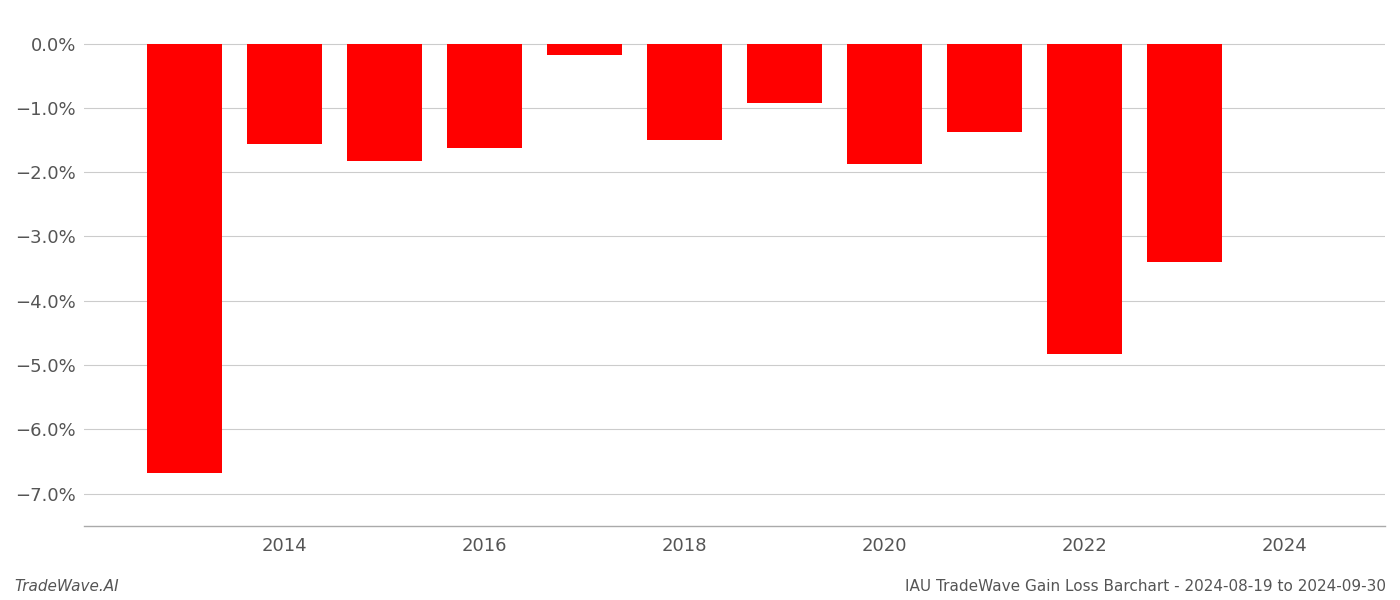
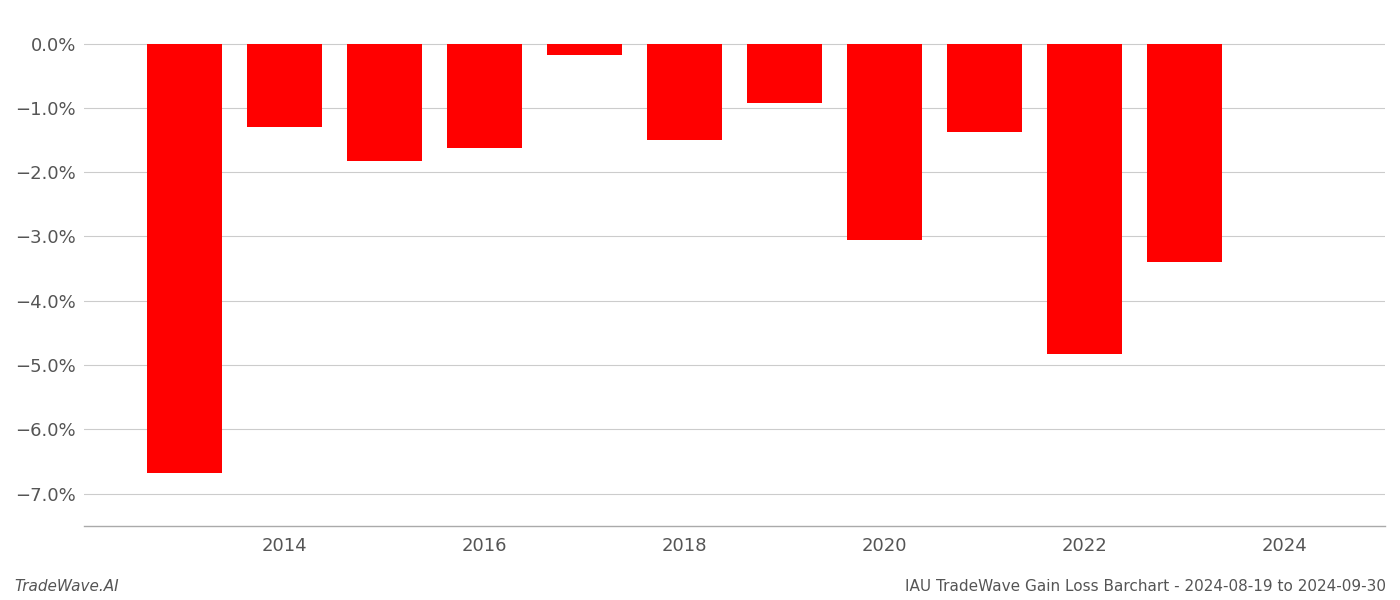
2014: -1.56% -> -1.30%
2020: -1.88% -> -3.05%
